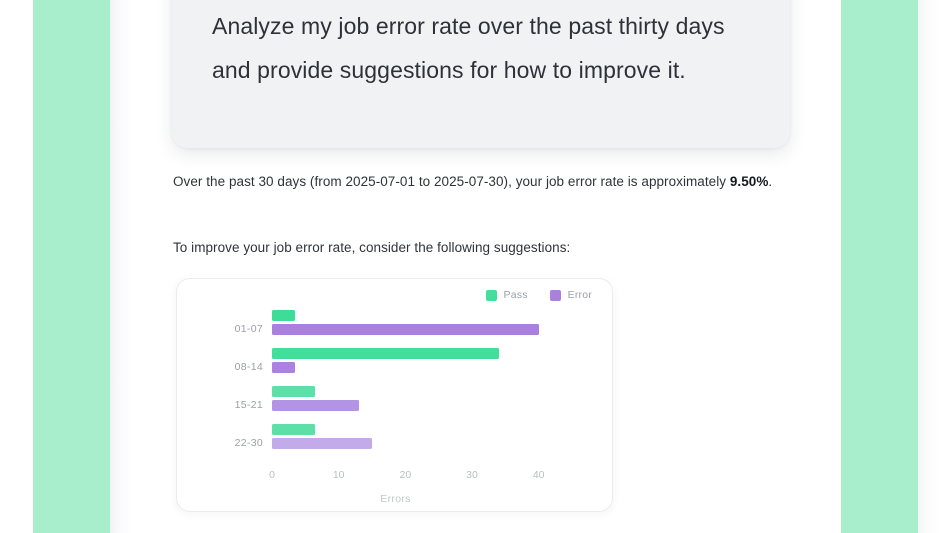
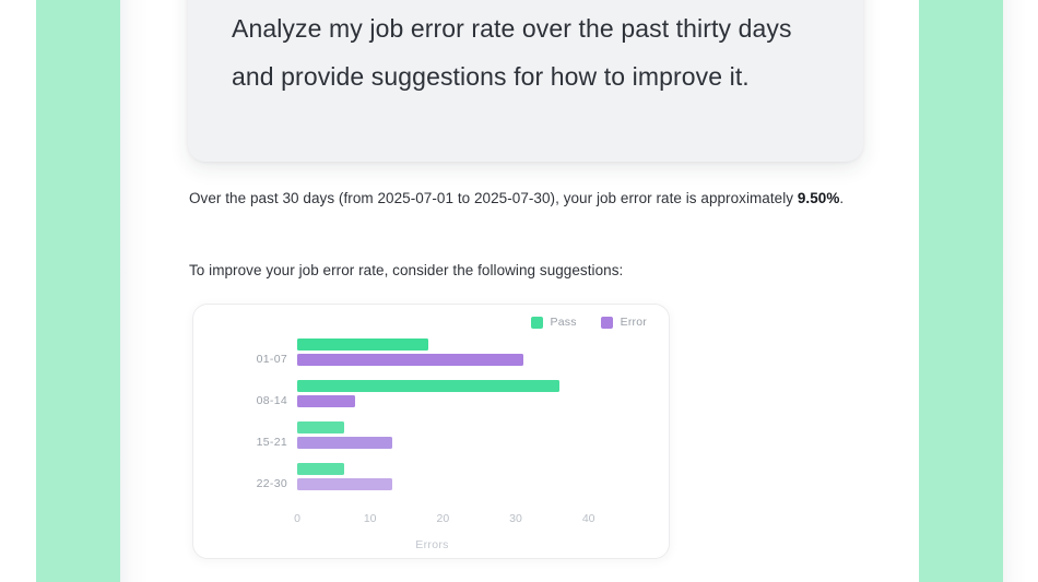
Pass/01-07: 4 -> 18
Error/01-07: 40 -> 31
Pass/08-14: 34 -> 36
Error/08-14: 4 -> 8
Error/22-30: 15 -> 13
